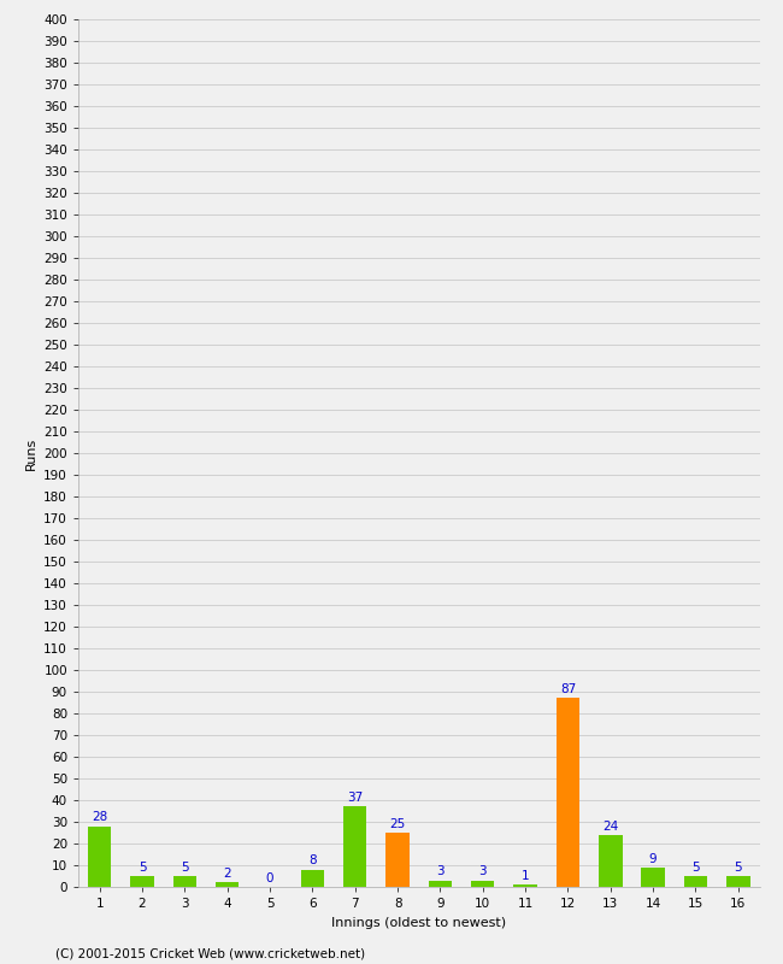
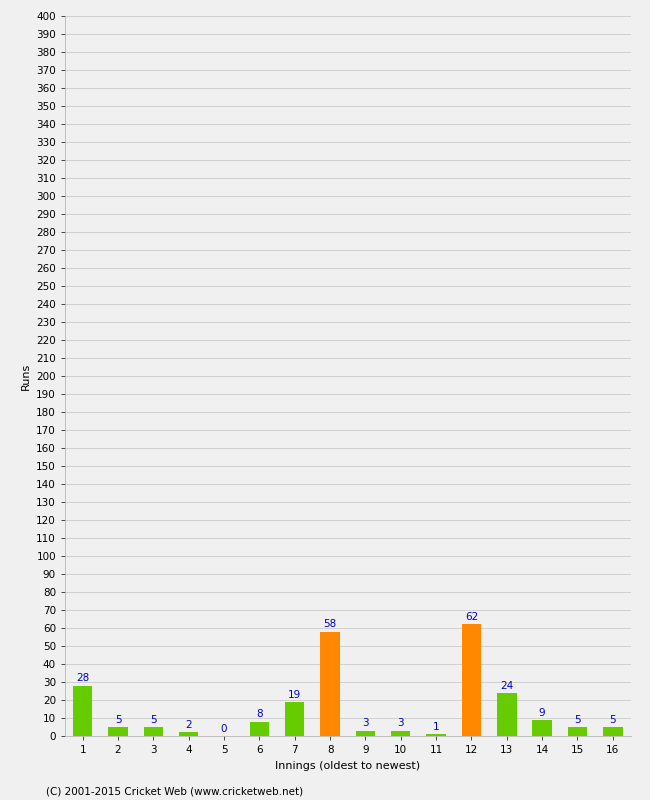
7: 37 -> 19
8: 25 -> 58
12: 87 -> 62
